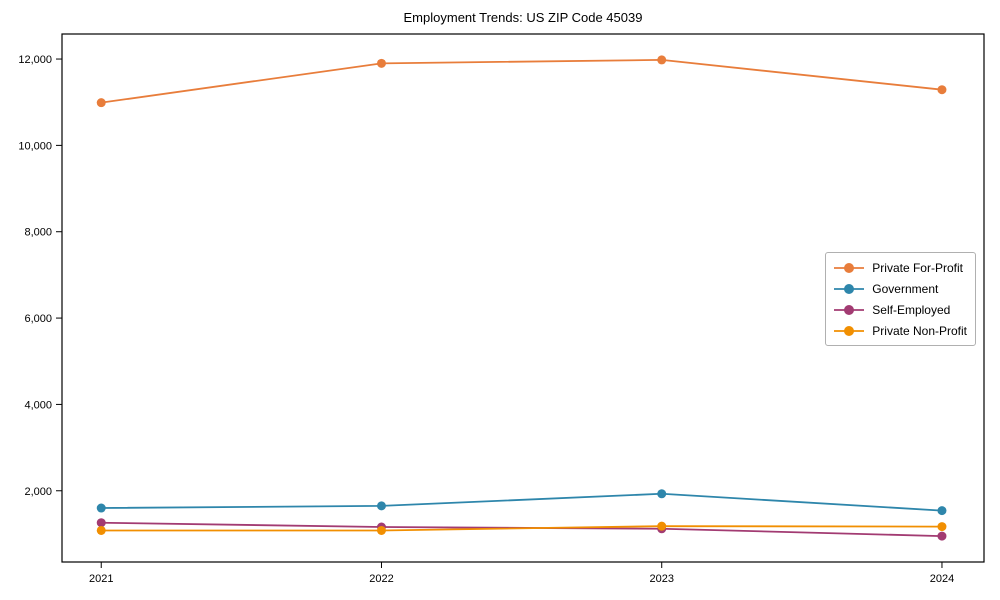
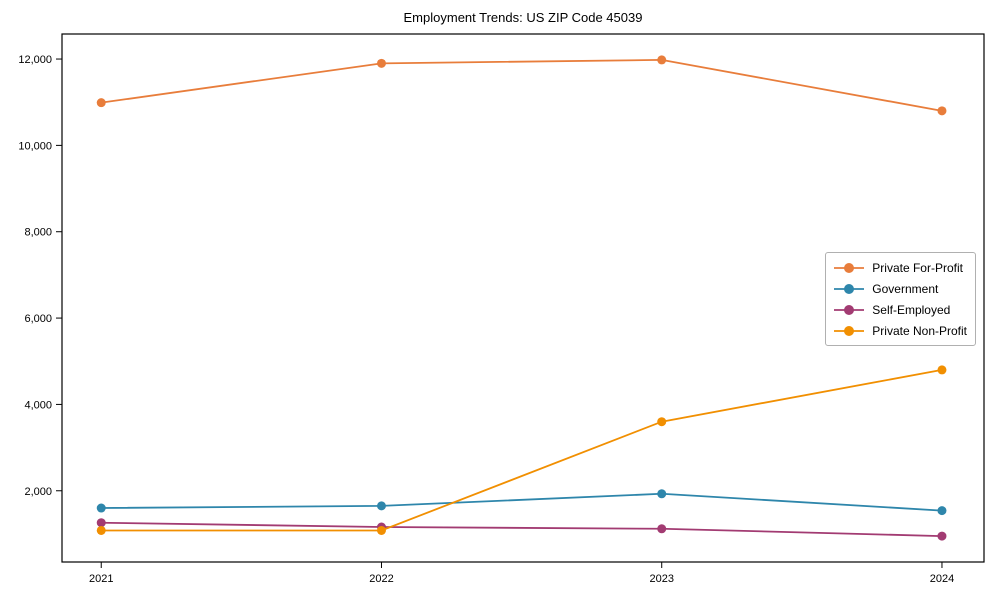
Private Non-Profit/2023: 1200 -> 3600
Private For-Profit/2024: 11300 -> 10800
Private Non-Profit/2024: 1200 -> 4800
